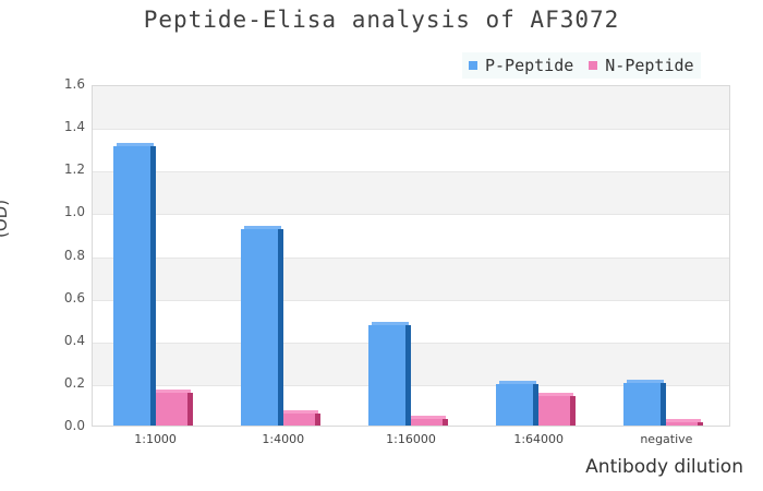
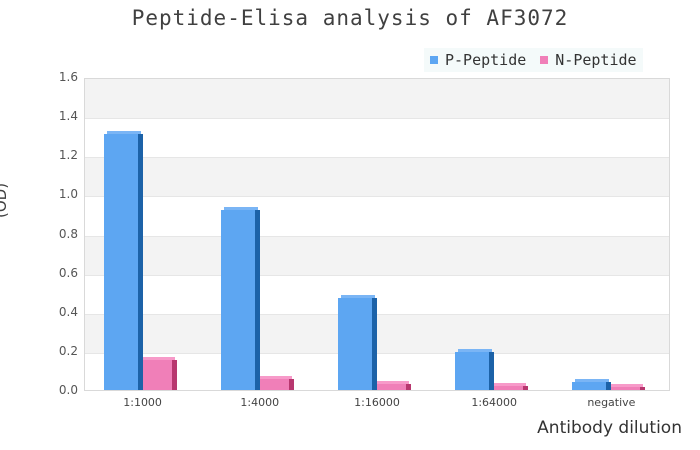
N-Peptide/1:64000: 0.14 -> 0.02
P-Peptide/negative: 0.20 -> 0.04
